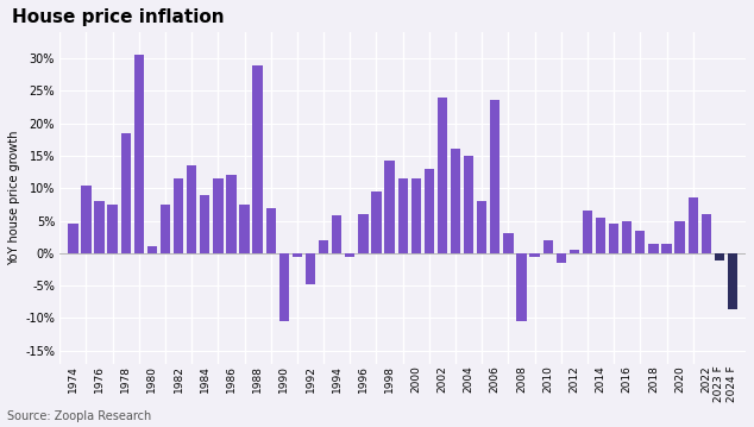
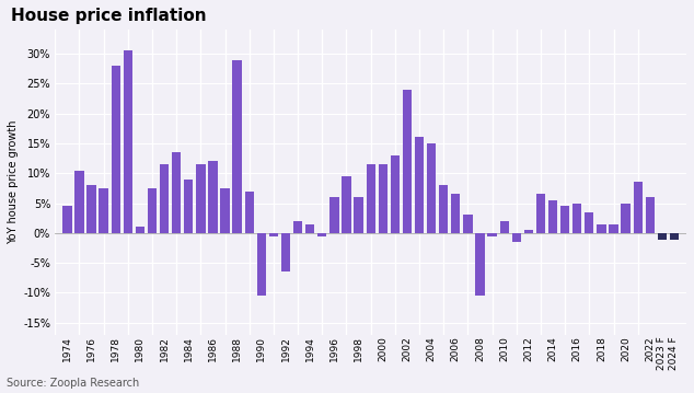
1978: 18.4% -> 28.0%
1992: -4.8% -> -6.5%
1994: 5.8% -> 1.5%
1998: 14.2% -> 6.0%
2006: 23.6% -> 6.5%
2024 F: -8.6% -> -1.1%
